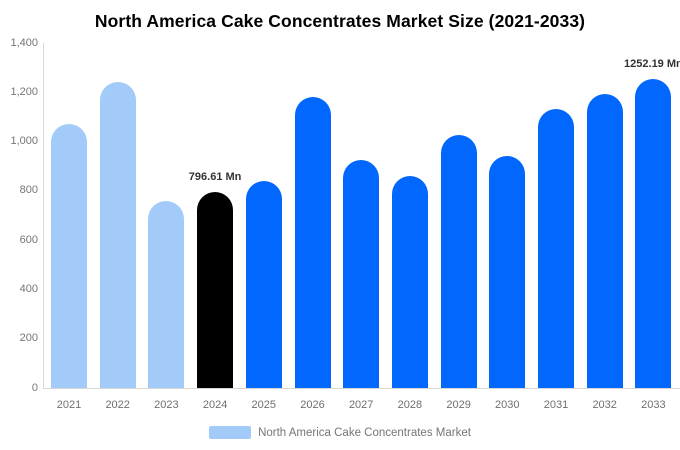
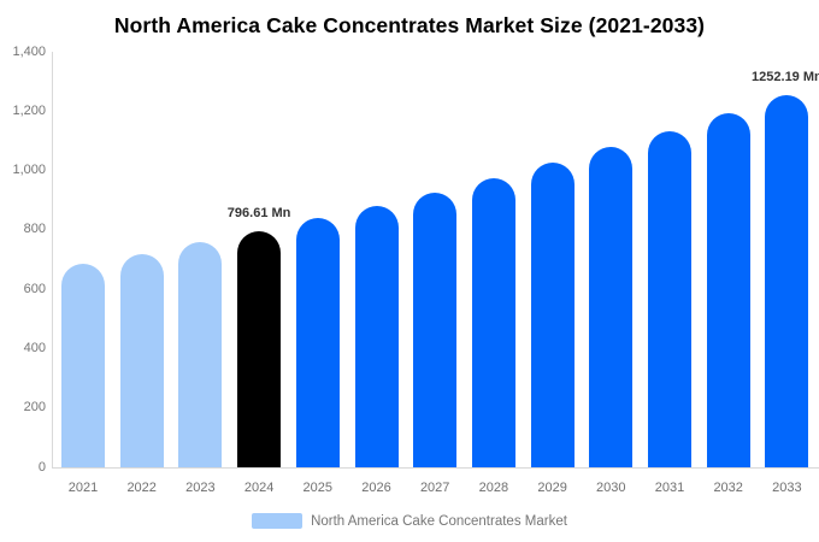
2021: 1070 -> 680
2022: 1240 -> 720
2026: 1180 -> 880
2028: 860 -> 980
2030: 940 -> 1080
